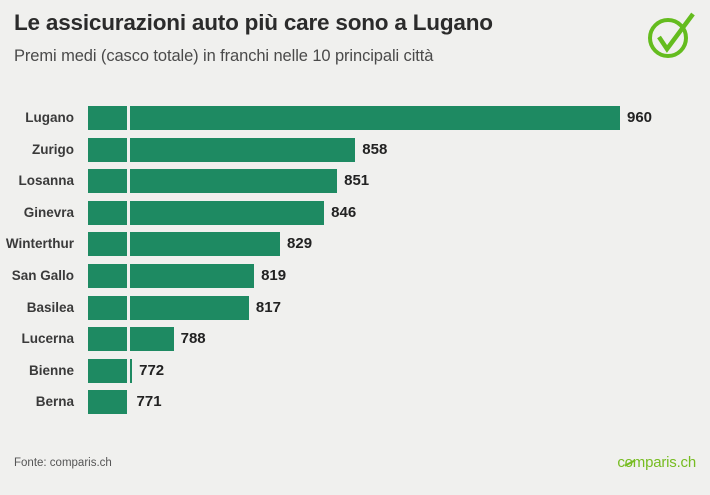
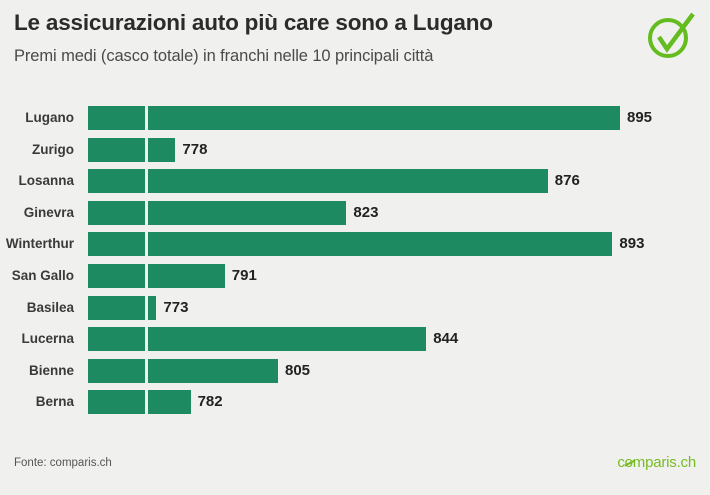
Lugano: 960 -> 895
Zurigo: 858 -> 778
Losanna: 851 -> 876
Ginevra: 846 -> 823
Winterthur: 829 -> 893
San Gallo: 819 -> 791
Basilea: 817 -> 773
Lucerna: 788 -> 844
Bienne: 772 -> 805
Berna: 771 -> 782
